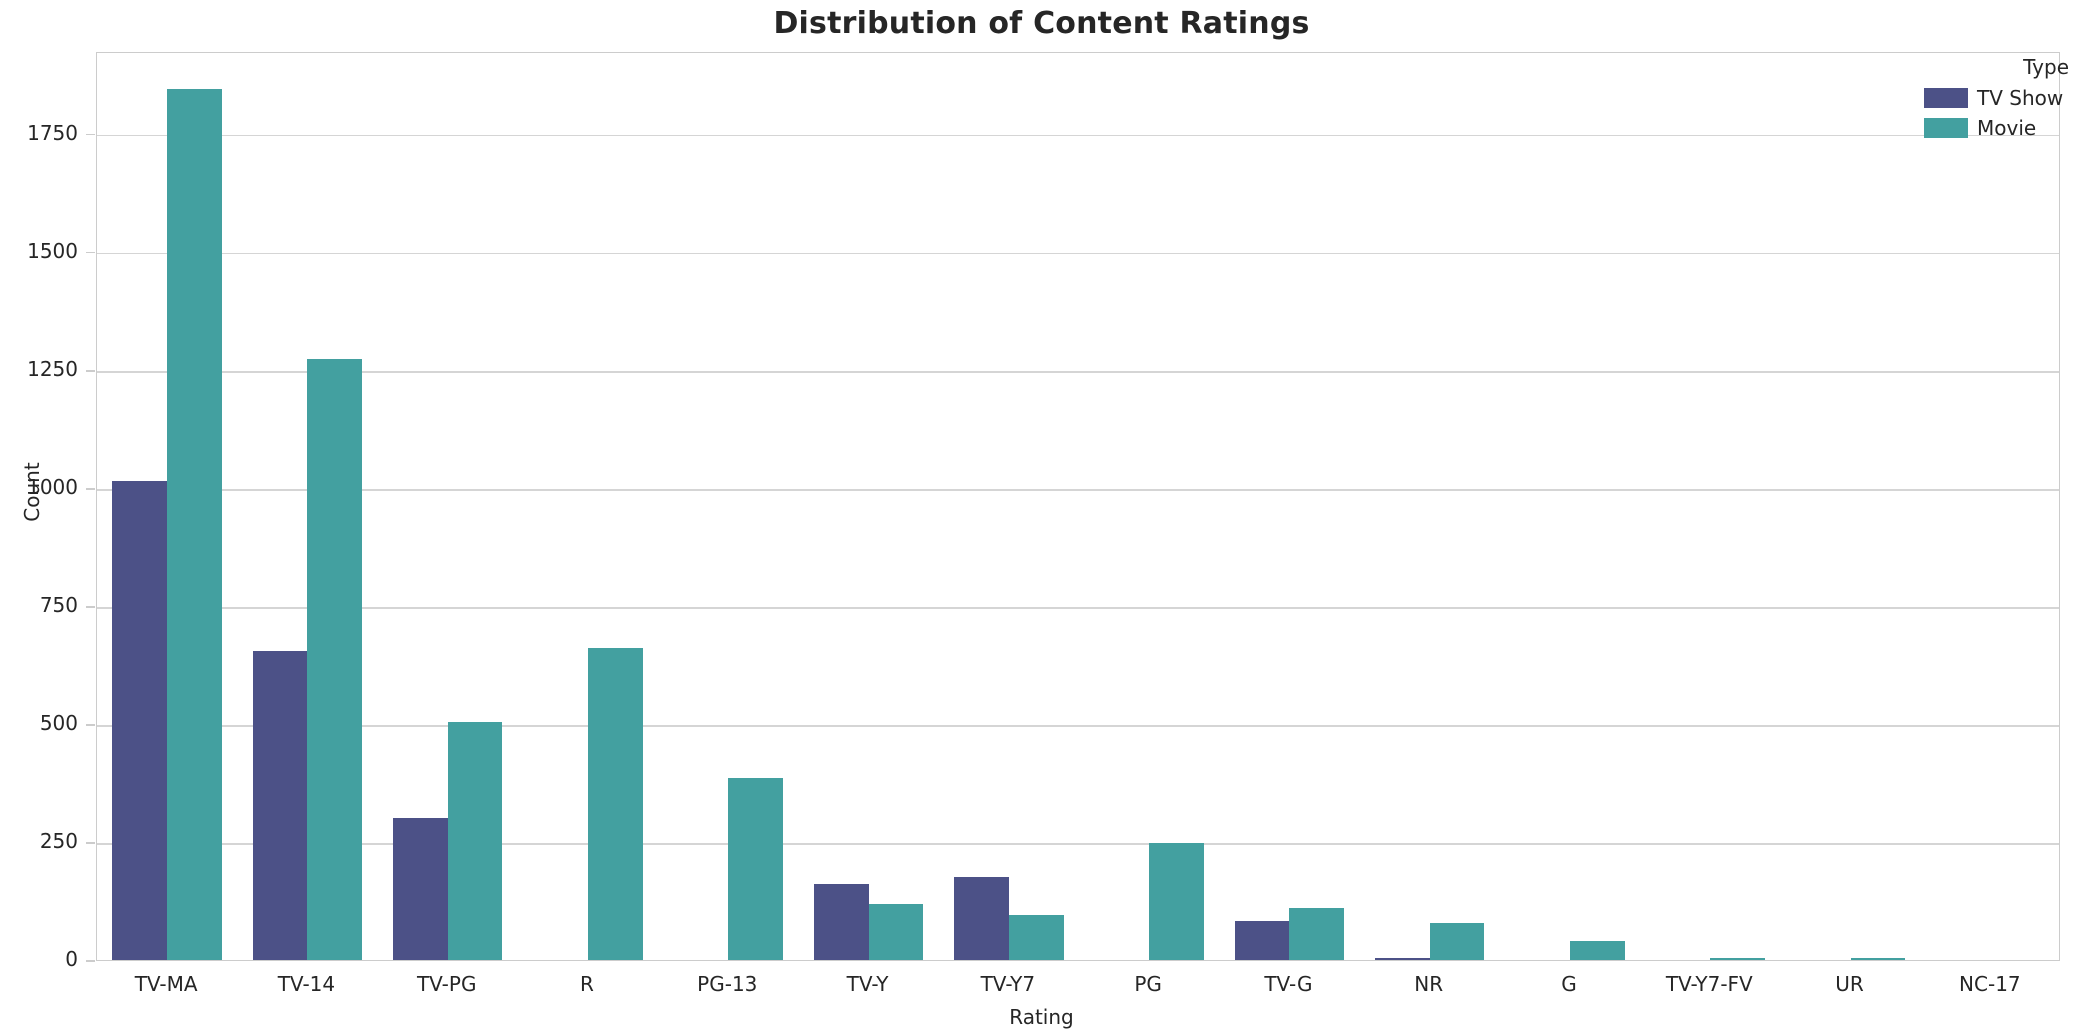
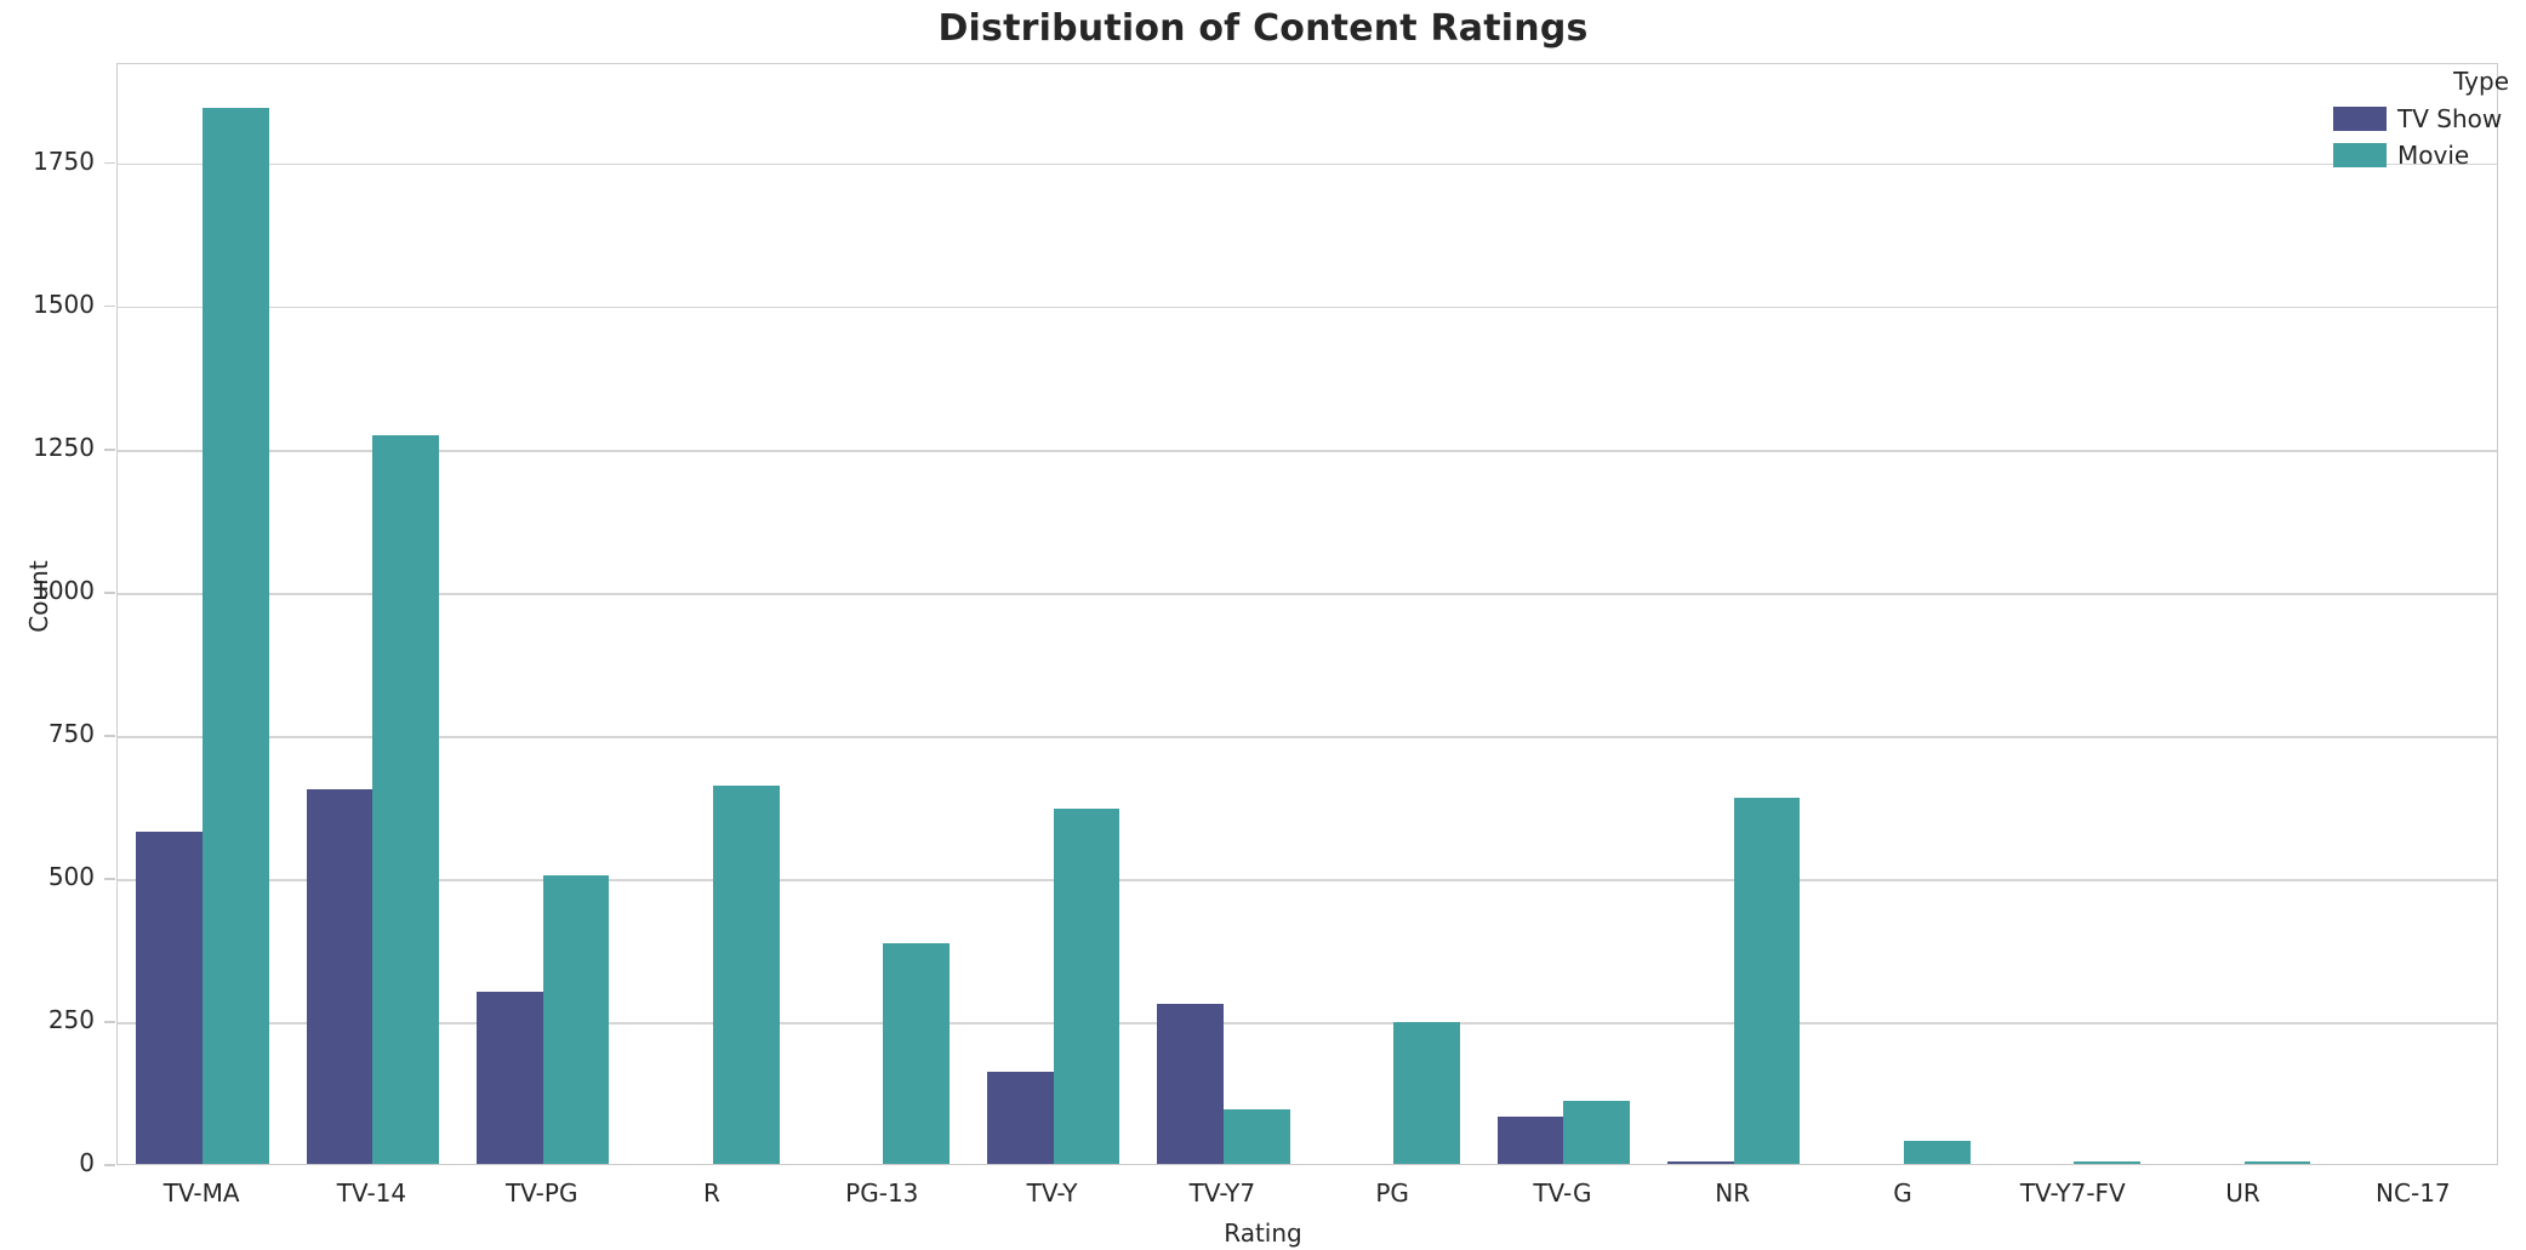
TV Show/TV-MA: 1020 -> 580
Movie/TV-Y: 120 -> 620
TV Show/TV-Y7: 180 -> 280
Movie/NR: 80 -> 640
